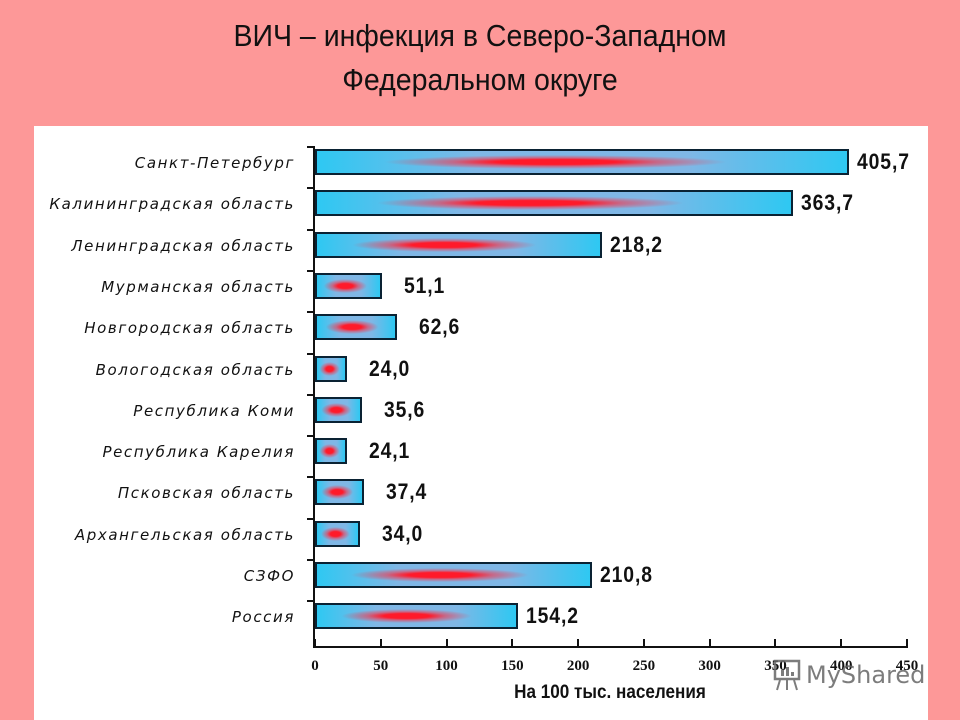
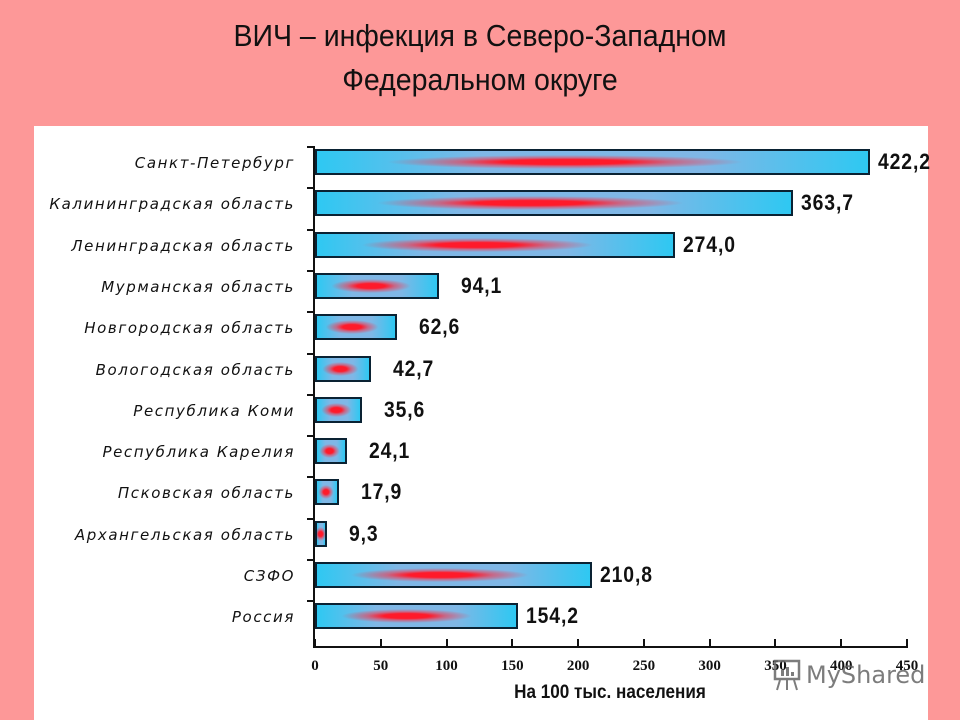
Санкт-Петербург: 405,7 -> 422,2
Ленинградская область: 218,2 -> 274,0
Мурманская область: 51,1 -> 94,1
Вологодская область: 24,0 -> 42,7
Псковская область: 37,4 -> 17,9
Архангельская область: 34,0 -> 9,3
